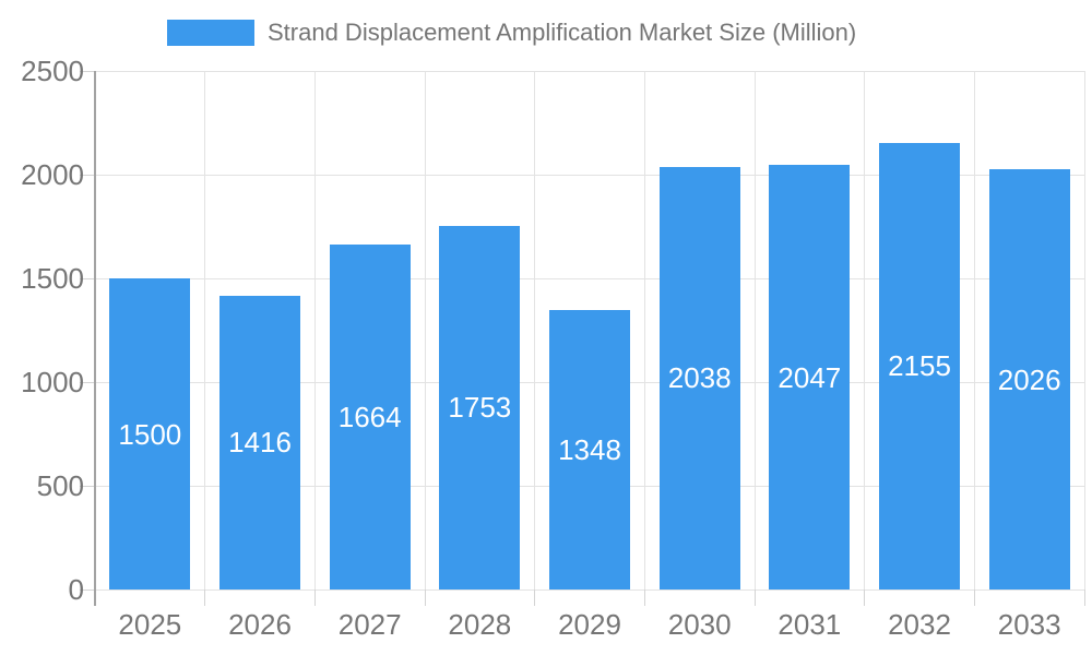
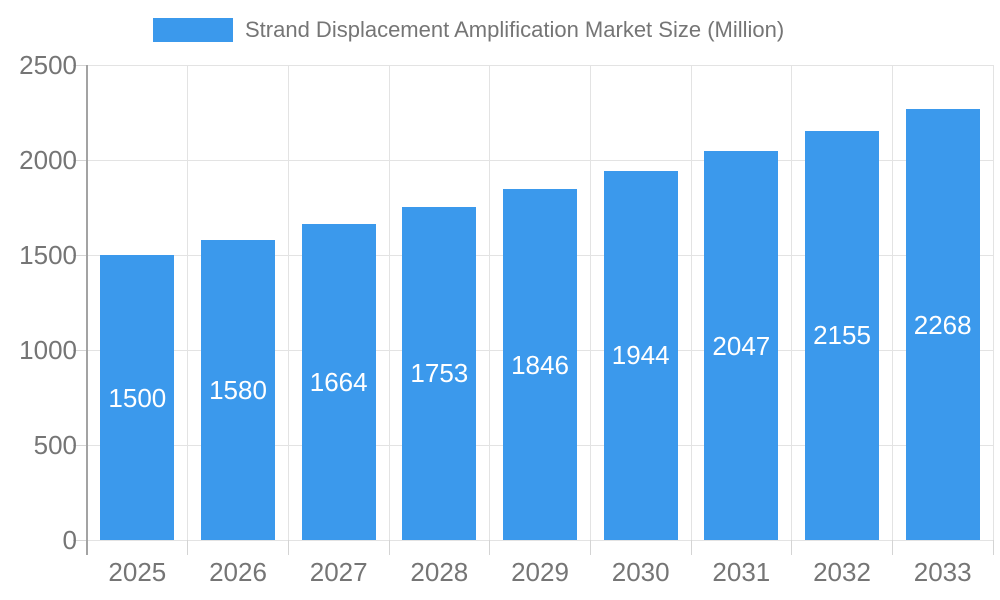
2026: 1416 -> 1580
2029: 1348 -> 1846
2030: 2038 -> 1944
2033: 2026 -> 2268
